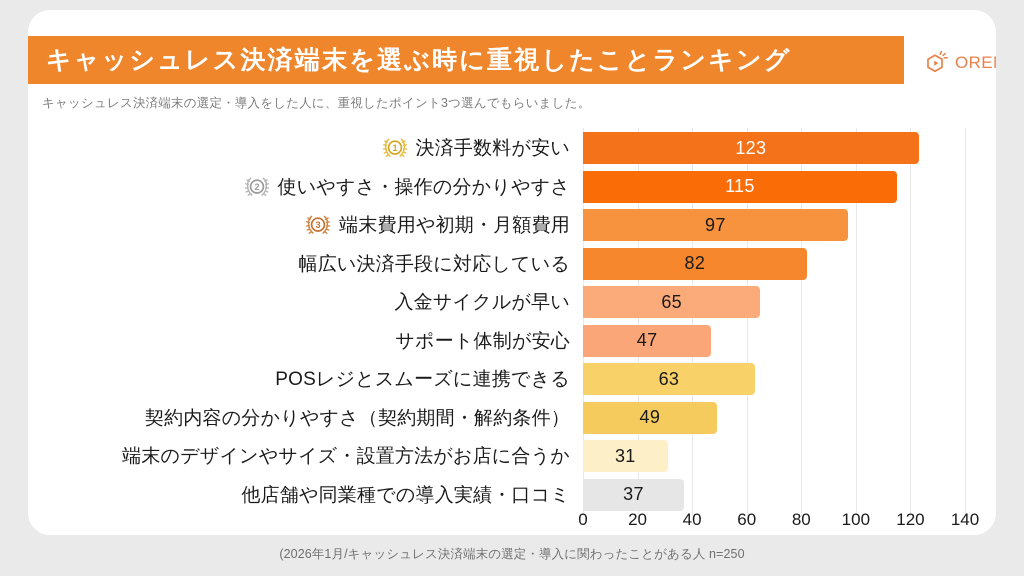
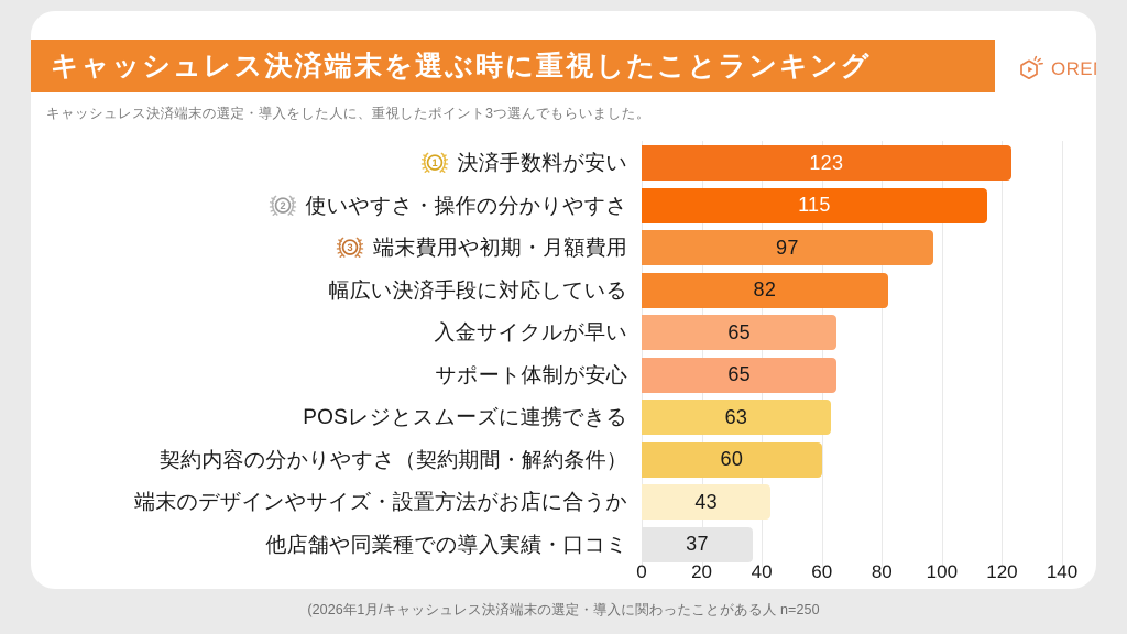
サポート体制が安心: 47 -> 65
契約内容の分かりやすさ（契約期間・解約条件）: 49 -> 60
端末のデザインやサイズ・設置方法がお店に合うか: 31 -> 43
